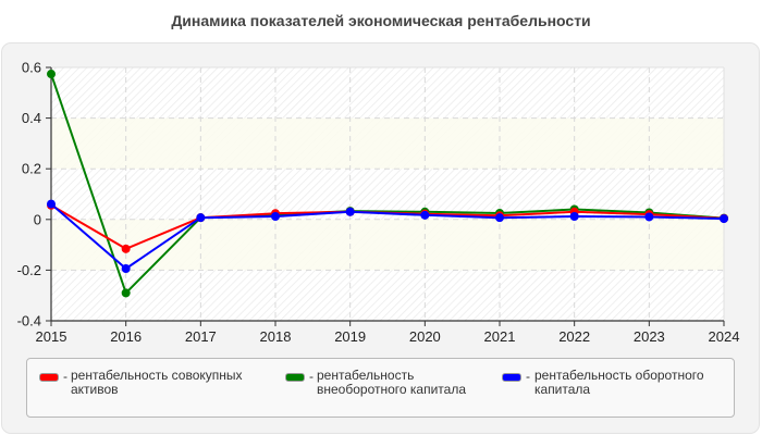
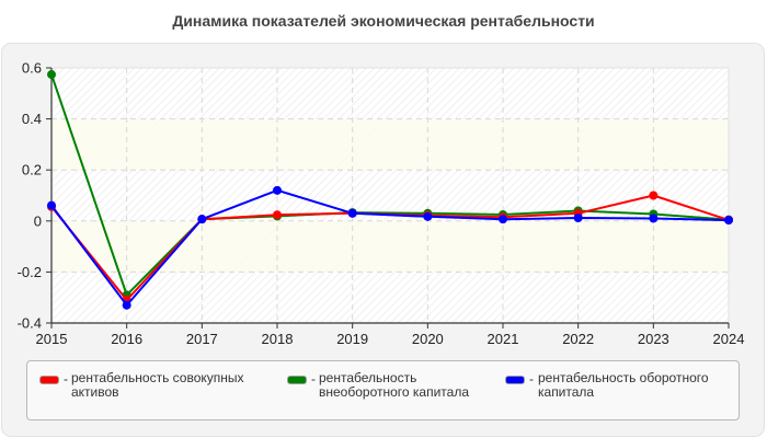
рентабельность совокупных активов/2016: -0.12 -> -0.31
рентабельность оборотного капитала/2016: -0.19 -> -0.33
рентабельность оборотного капитала/2018: 0.01 -> 0.12
рентабельность совокупных активов/2023: 0.02 -> 0.10
